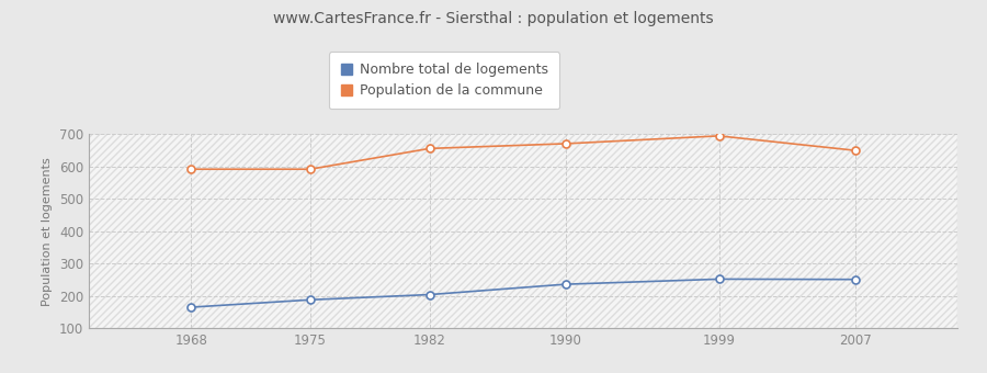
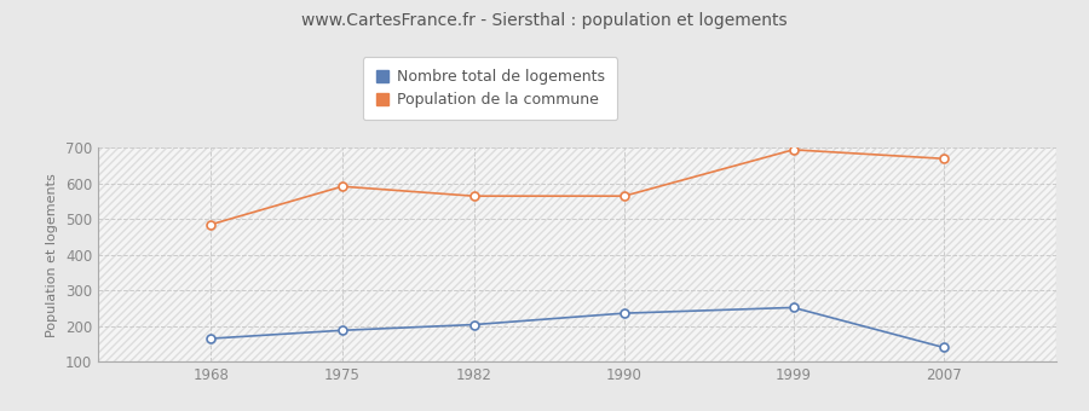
Population de la commune/1968: 592 -> 485
Population de la commune/1982: 656 -> 565
Population de la commune/1990: 671 -> 565
Nombre total de logements/2007: 251 -> 140
Population de la commune/2007: 650 -> 670
